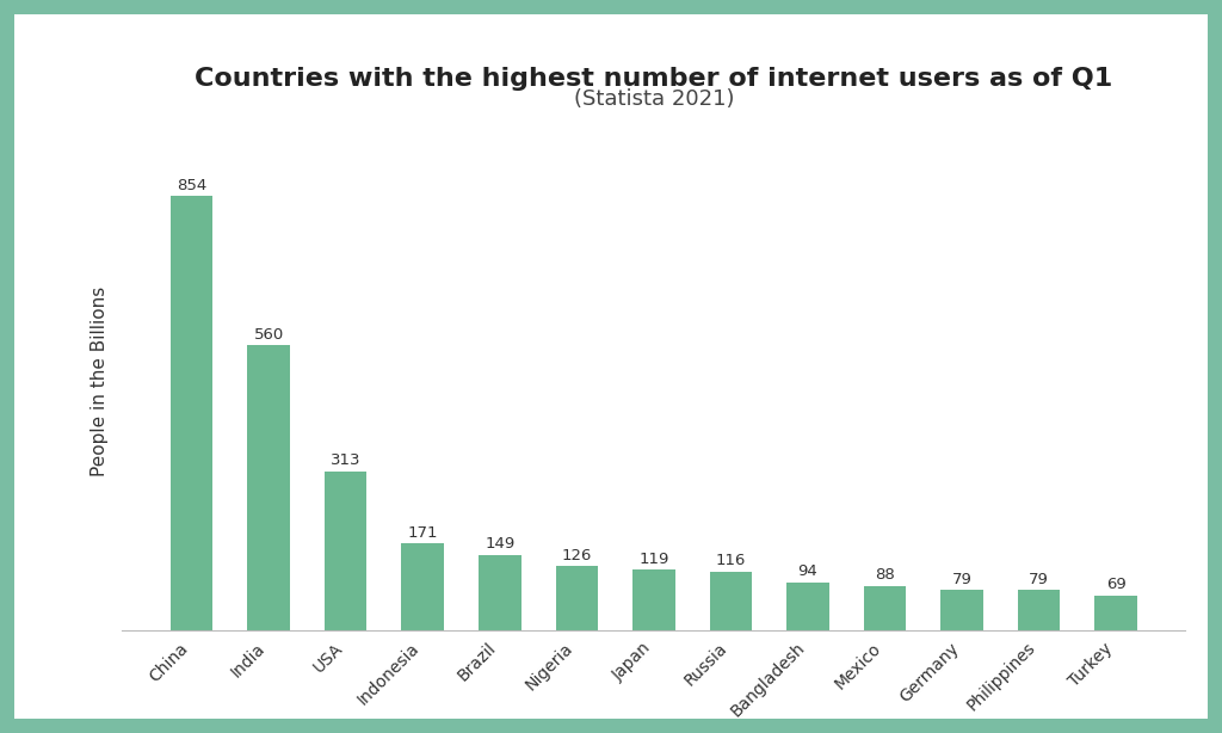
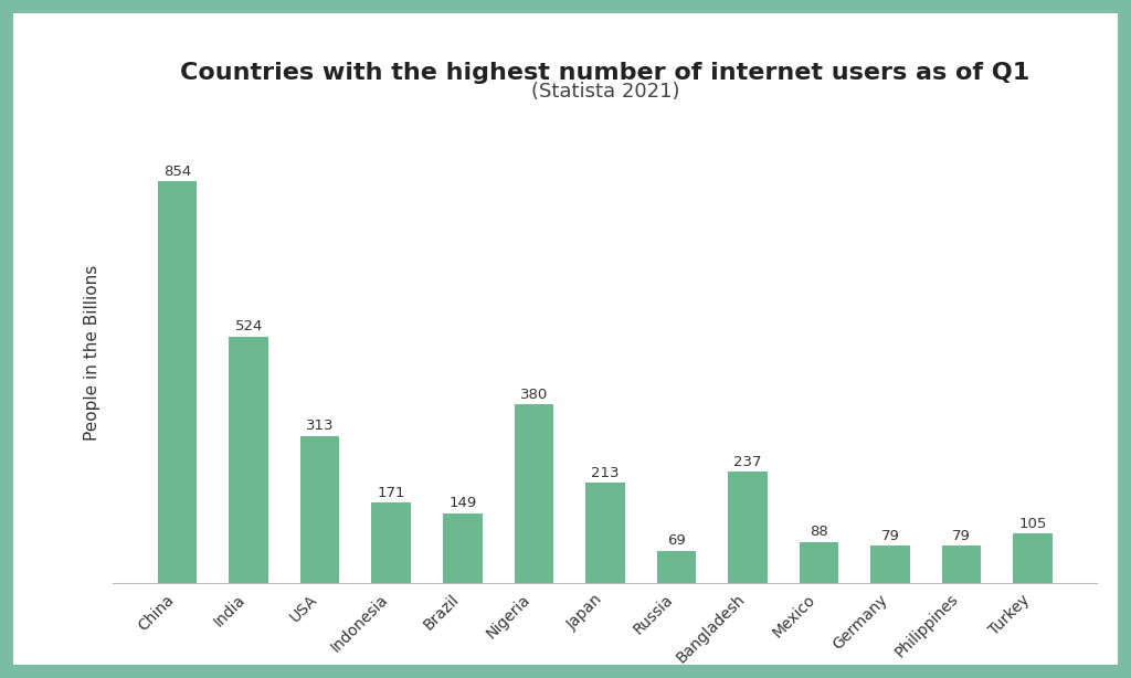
India: 560 -> 524
Nigeria: 126 -> 380
Japan: 119 -> 213
Russia: 116 -> 69
Bangladesh: 94 -> 237
Turkey: 69 -> 105
